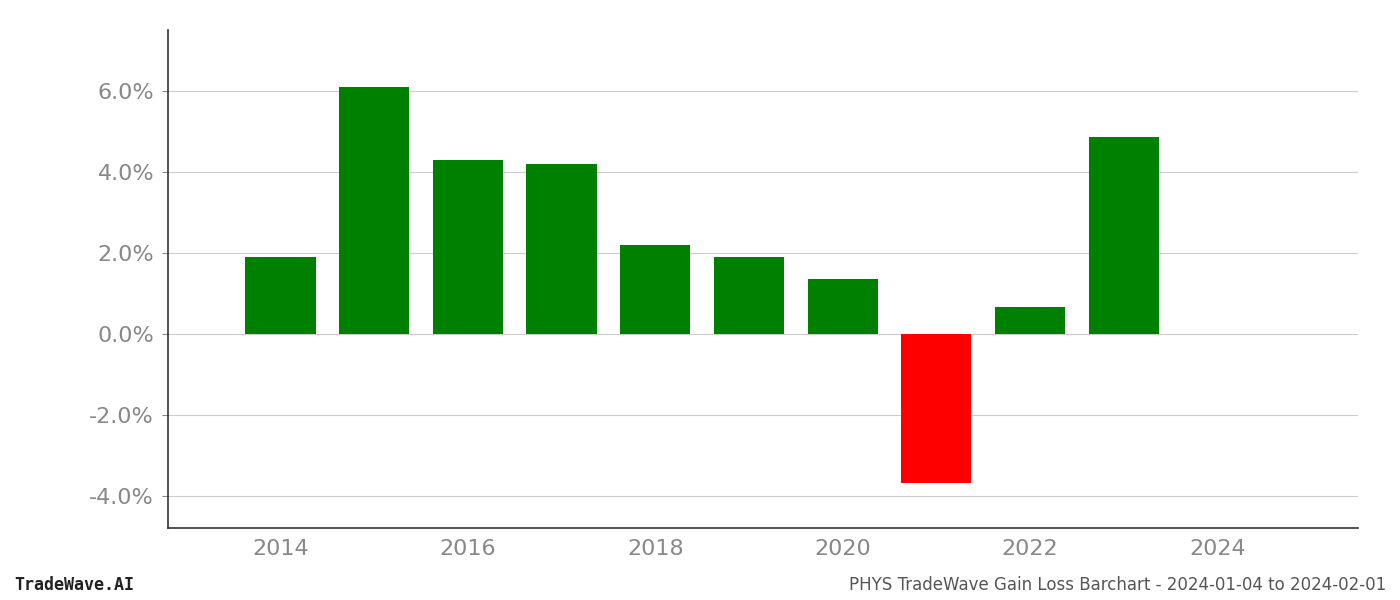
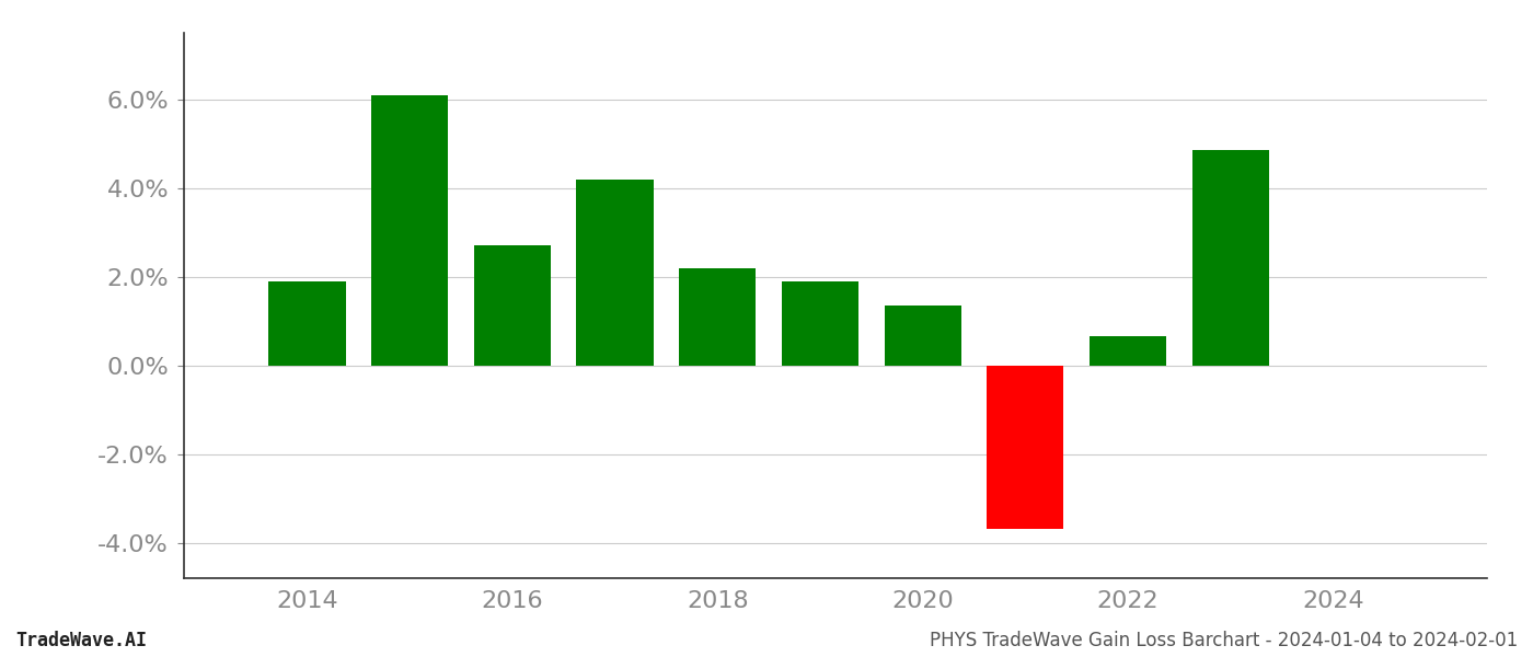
2016: 4.30% -> 2.70%
